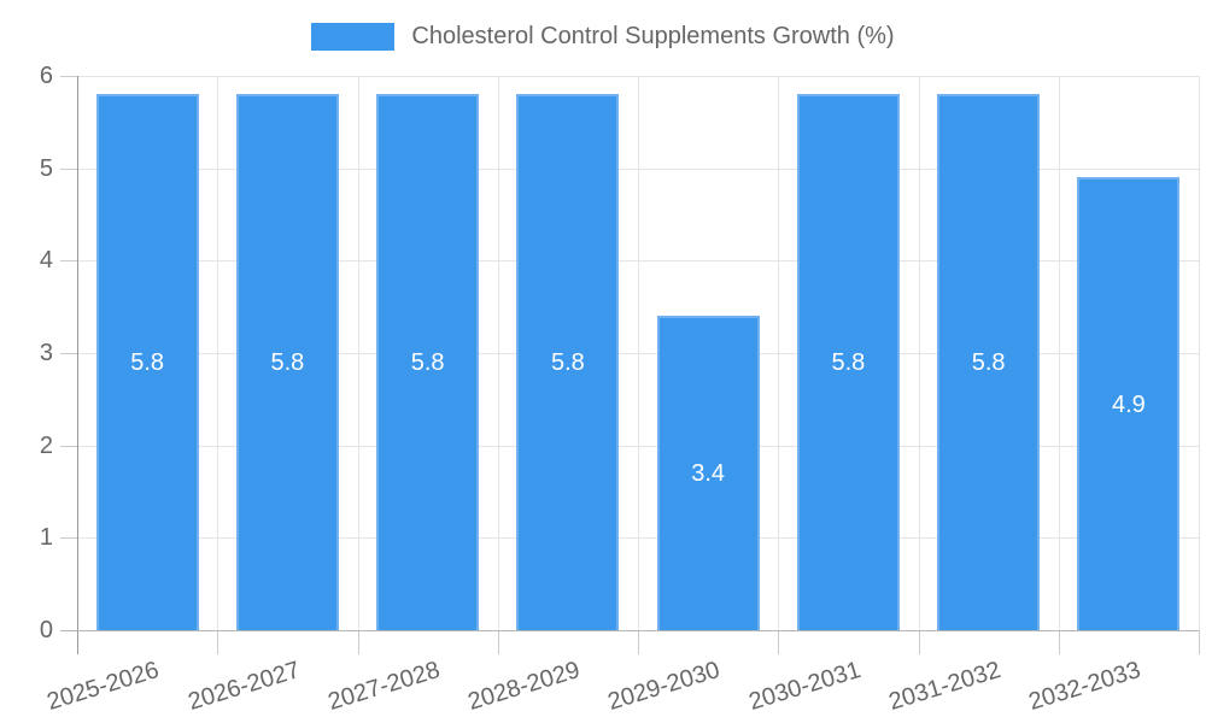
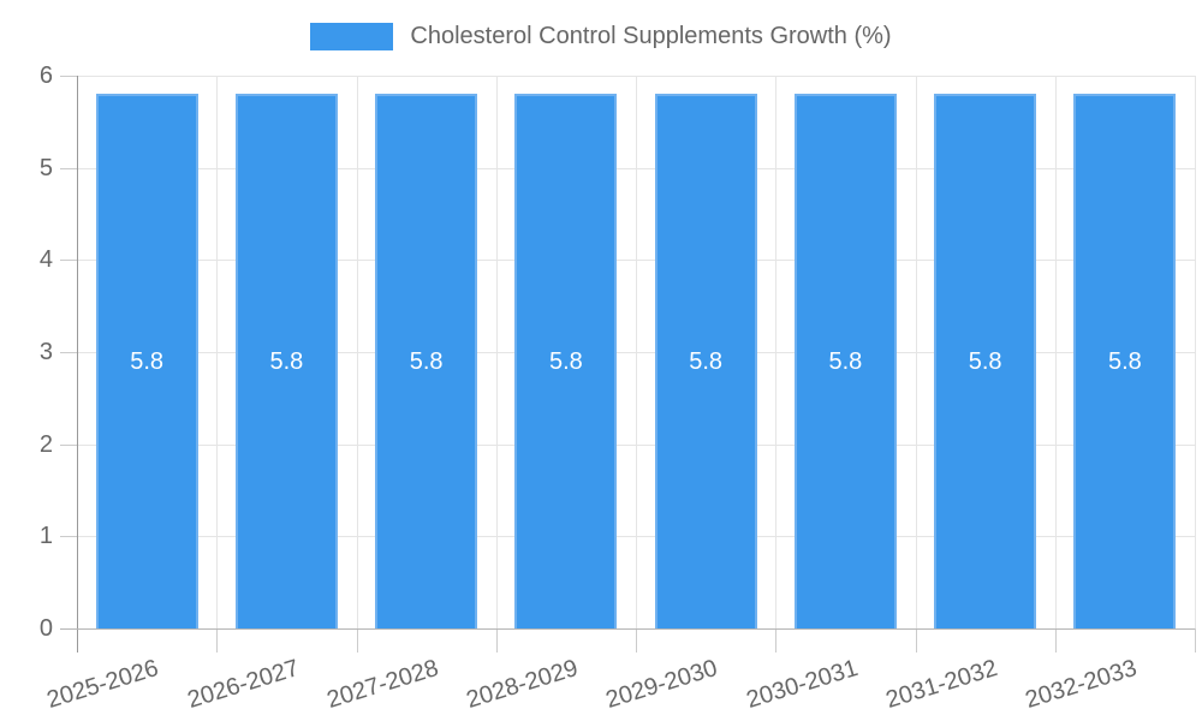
2029-2030: 3.4 -> 5.8
2032-2033: 4.9 -> 5.8
